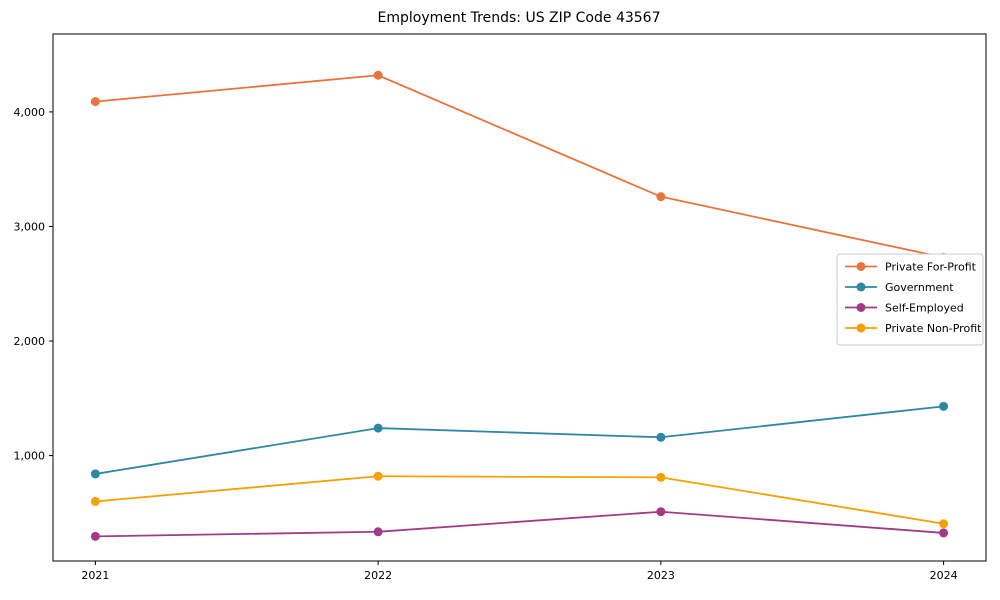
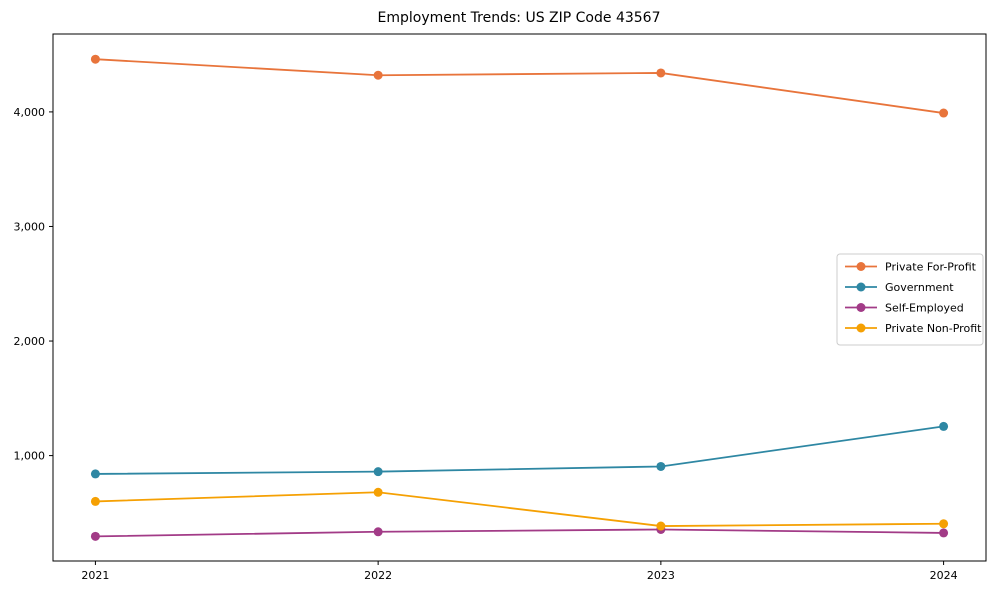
Private For-Profit/2021: 4090 -> 4460
Government/2022: 1240 -> 860
Private Non-Profit/2022: 820 -> 680
Private For-Profit/2023: 3260 -> 4340
Government/2023: 1160 -> 900
Self-Employed/2023: 510 -> 360
Private Non-Profit/2023: 810 -> 380
Private For-Profit/2024: 2730 -> 3990
Government/2024: 1430 -> 1260
